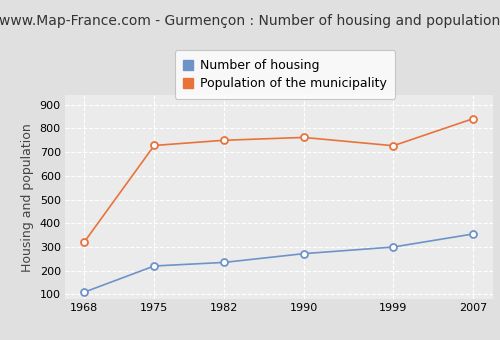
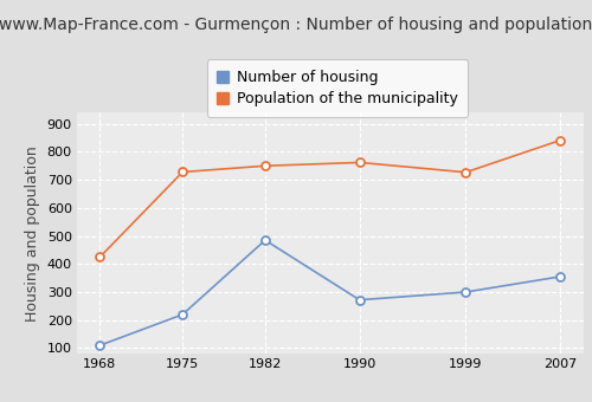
Population of the municipality/1968: 322 -> 425
Number of housing/1982: 235 -> 485
